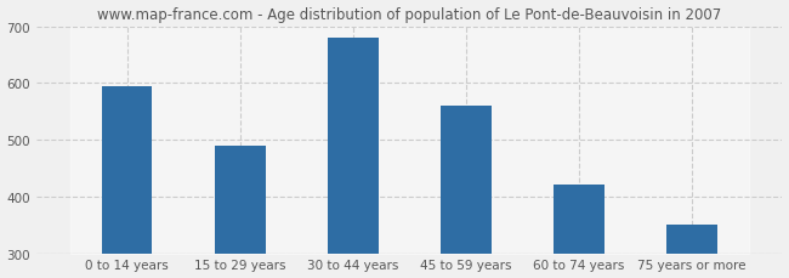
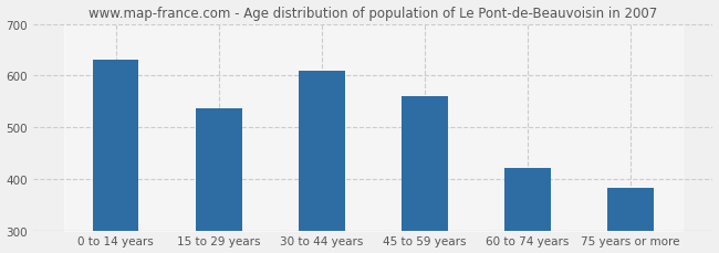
0 to 14 years: 595 -> 630
15 to 29 years: 490 -> 537
30 to 44 years: 680 -> 610
75 years or more: 350 -> 383
